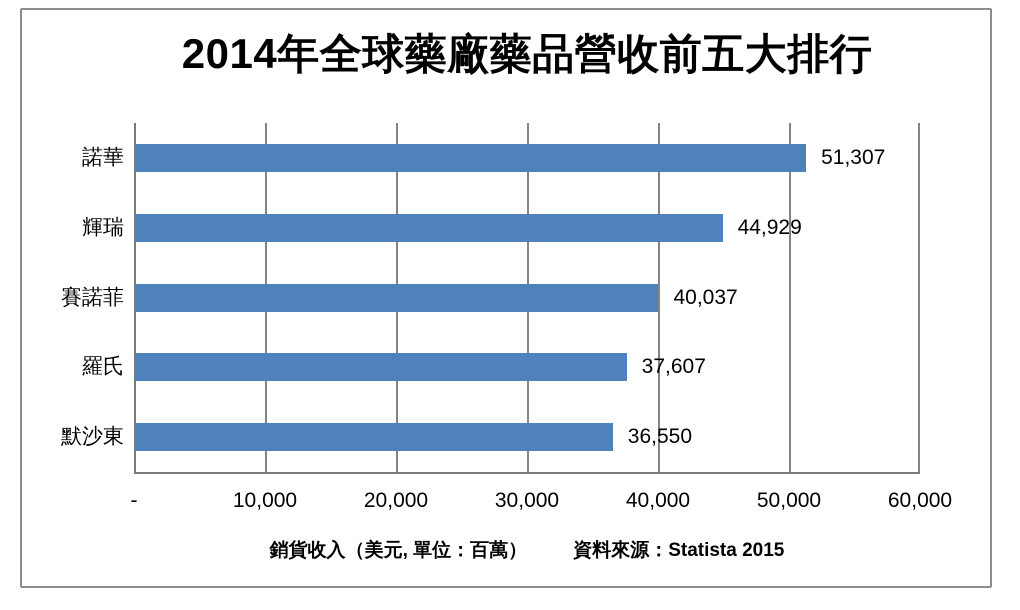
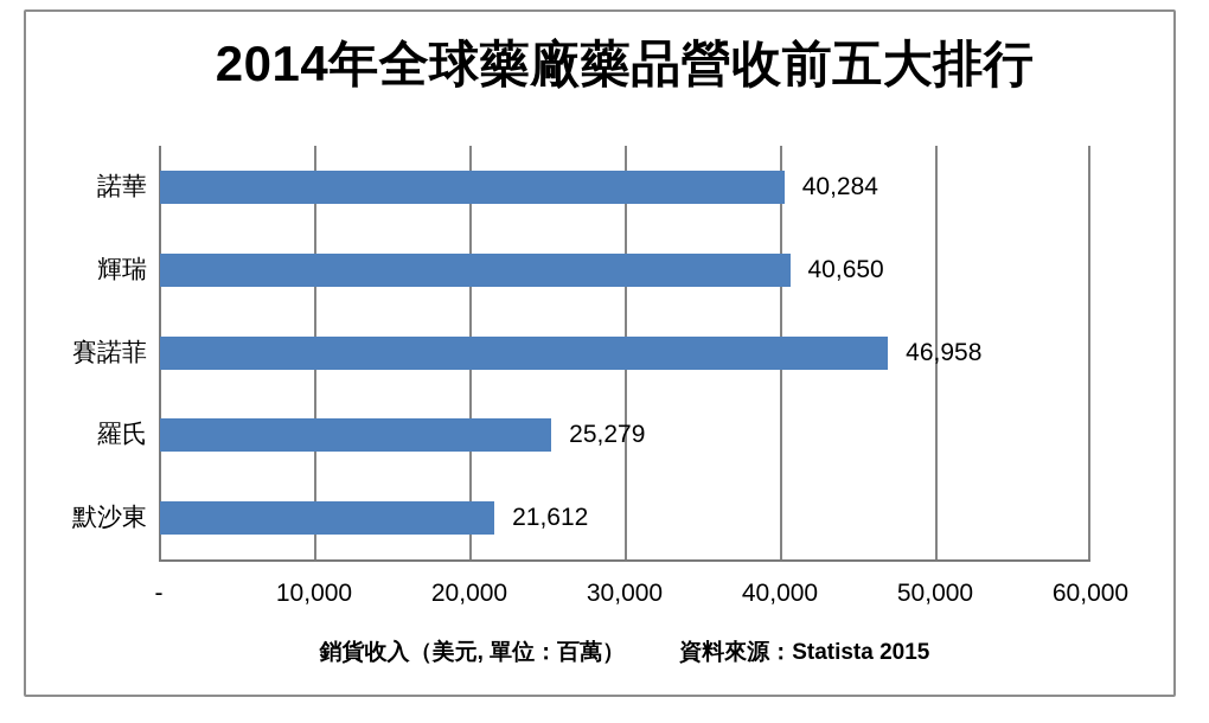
諾華: 51,307 -> 40,284
輝瑞: 44,929 -> 40,650
賽諾菲: 40,037 -> 46,958
羅氏: 37,607 -> 25,279
默沙東: 36,550 -> 21,612
